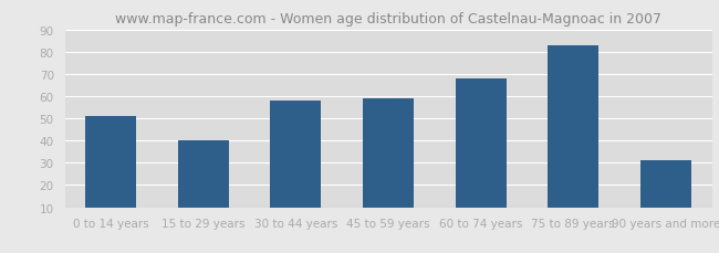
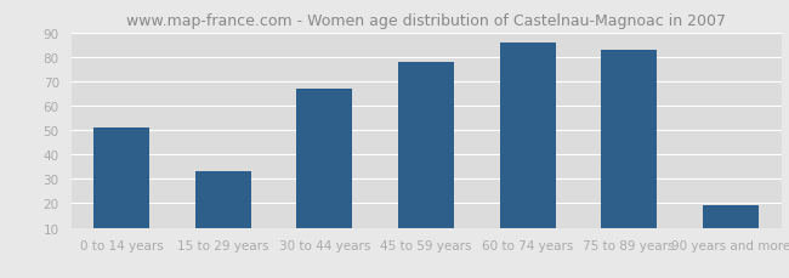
15 to 29 years: 40 -> 33
30 to 44 years: 58 -> 67
45 to 59 years: 59 -> 78
60 to 74 years: 68 -> 86
90 years and more: 31 -> 19
